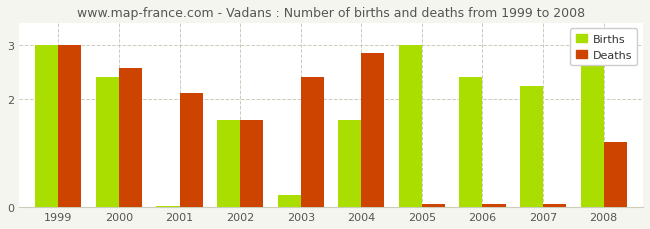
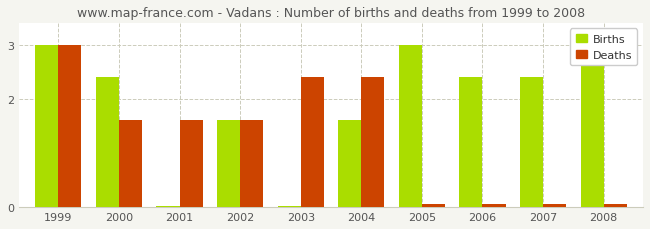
Deaths/2000: 2.56 -> 1.60
Deaths/2001: 2.10 -> 1.60
Births/2003: 0.22 -> 0.03
Deaths/2004: 2.84 -> 2.40
Births/2007: 2.24 -> 2.40
Deaths/2008: 1.20 -> 0.05
